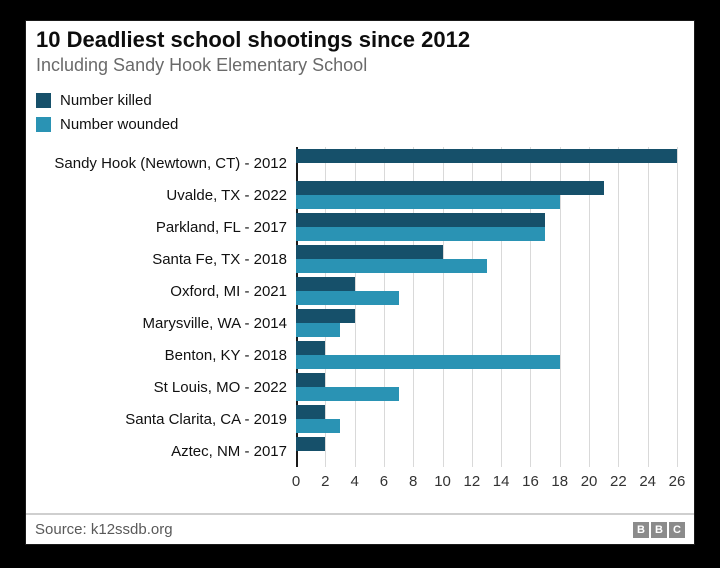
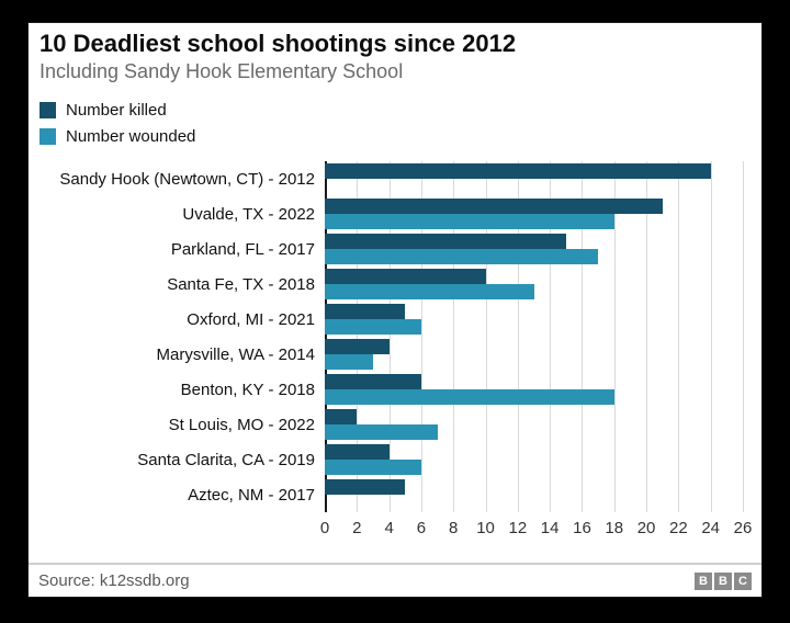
Number killed/Sandy Hook (Newtown, CT) - 2012: 26 -> 24
Number killed/Parkland, FL - 2017: 17 -> 15
Number killed/Oxford, MI - 2021: 4 -> 5
Number wounded/Oxford, MI - 2021: 7 -> 6
Number killed/Benton, KY - 2018: 2 -> 6
Number killed/Santa Clarita, CA - 2019: 2 -> 4
Number wounded/Santa Clarita, CA - 2019: 3 -> 6
Number killed/Aztec, NM - 2017: 2 -> 5
